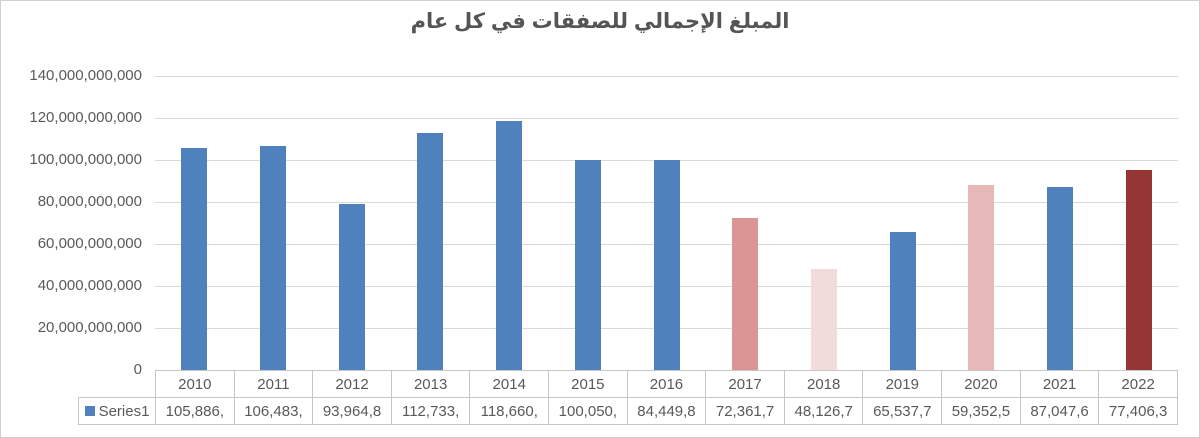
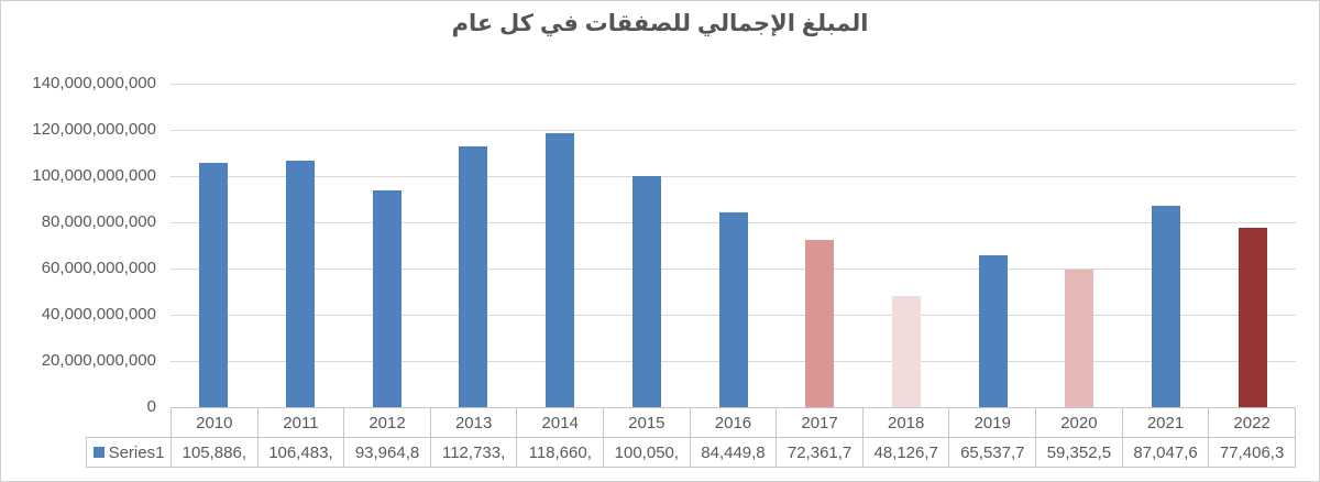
2012: 79000000000 -> 94000000000
2016: 100000000000 -> 84000000000
2020: 88000000000 -> 59000000000
2022: 95000000000 -> 77000000000
